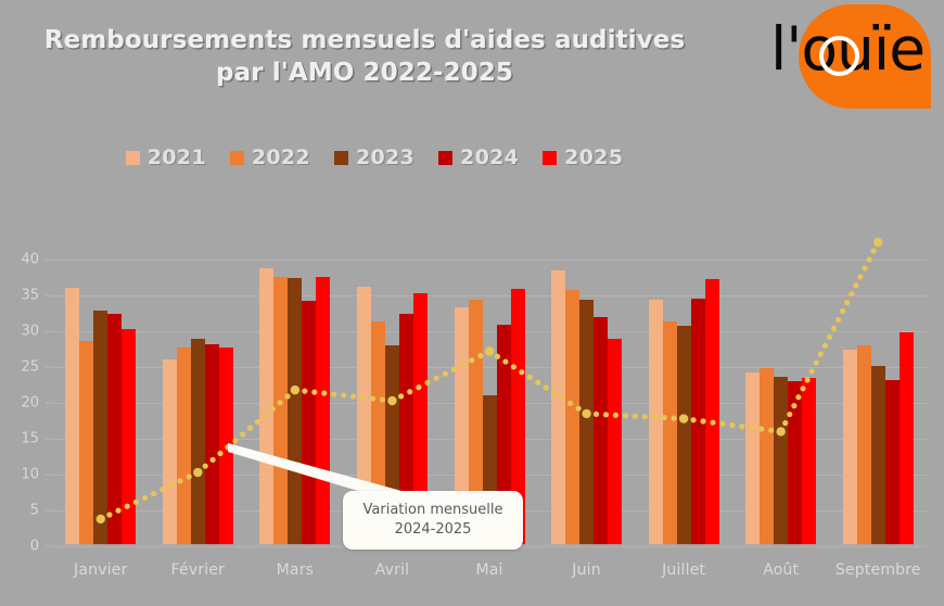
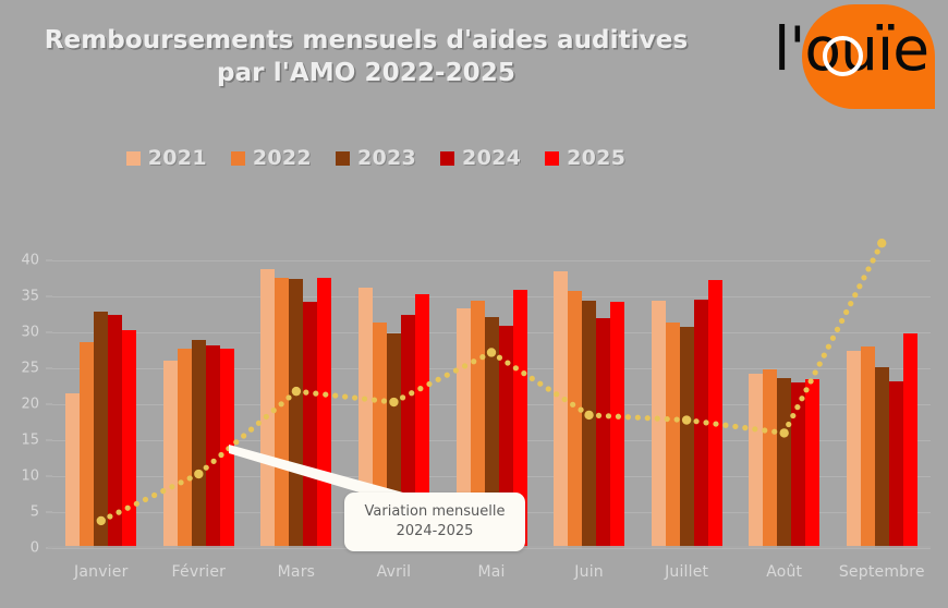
2021/Janvier: 36 -> 22
2023/Avril: 28 -> 30
2023/Mai: 21 -> 32
2025/Juin: 29 -> 34
